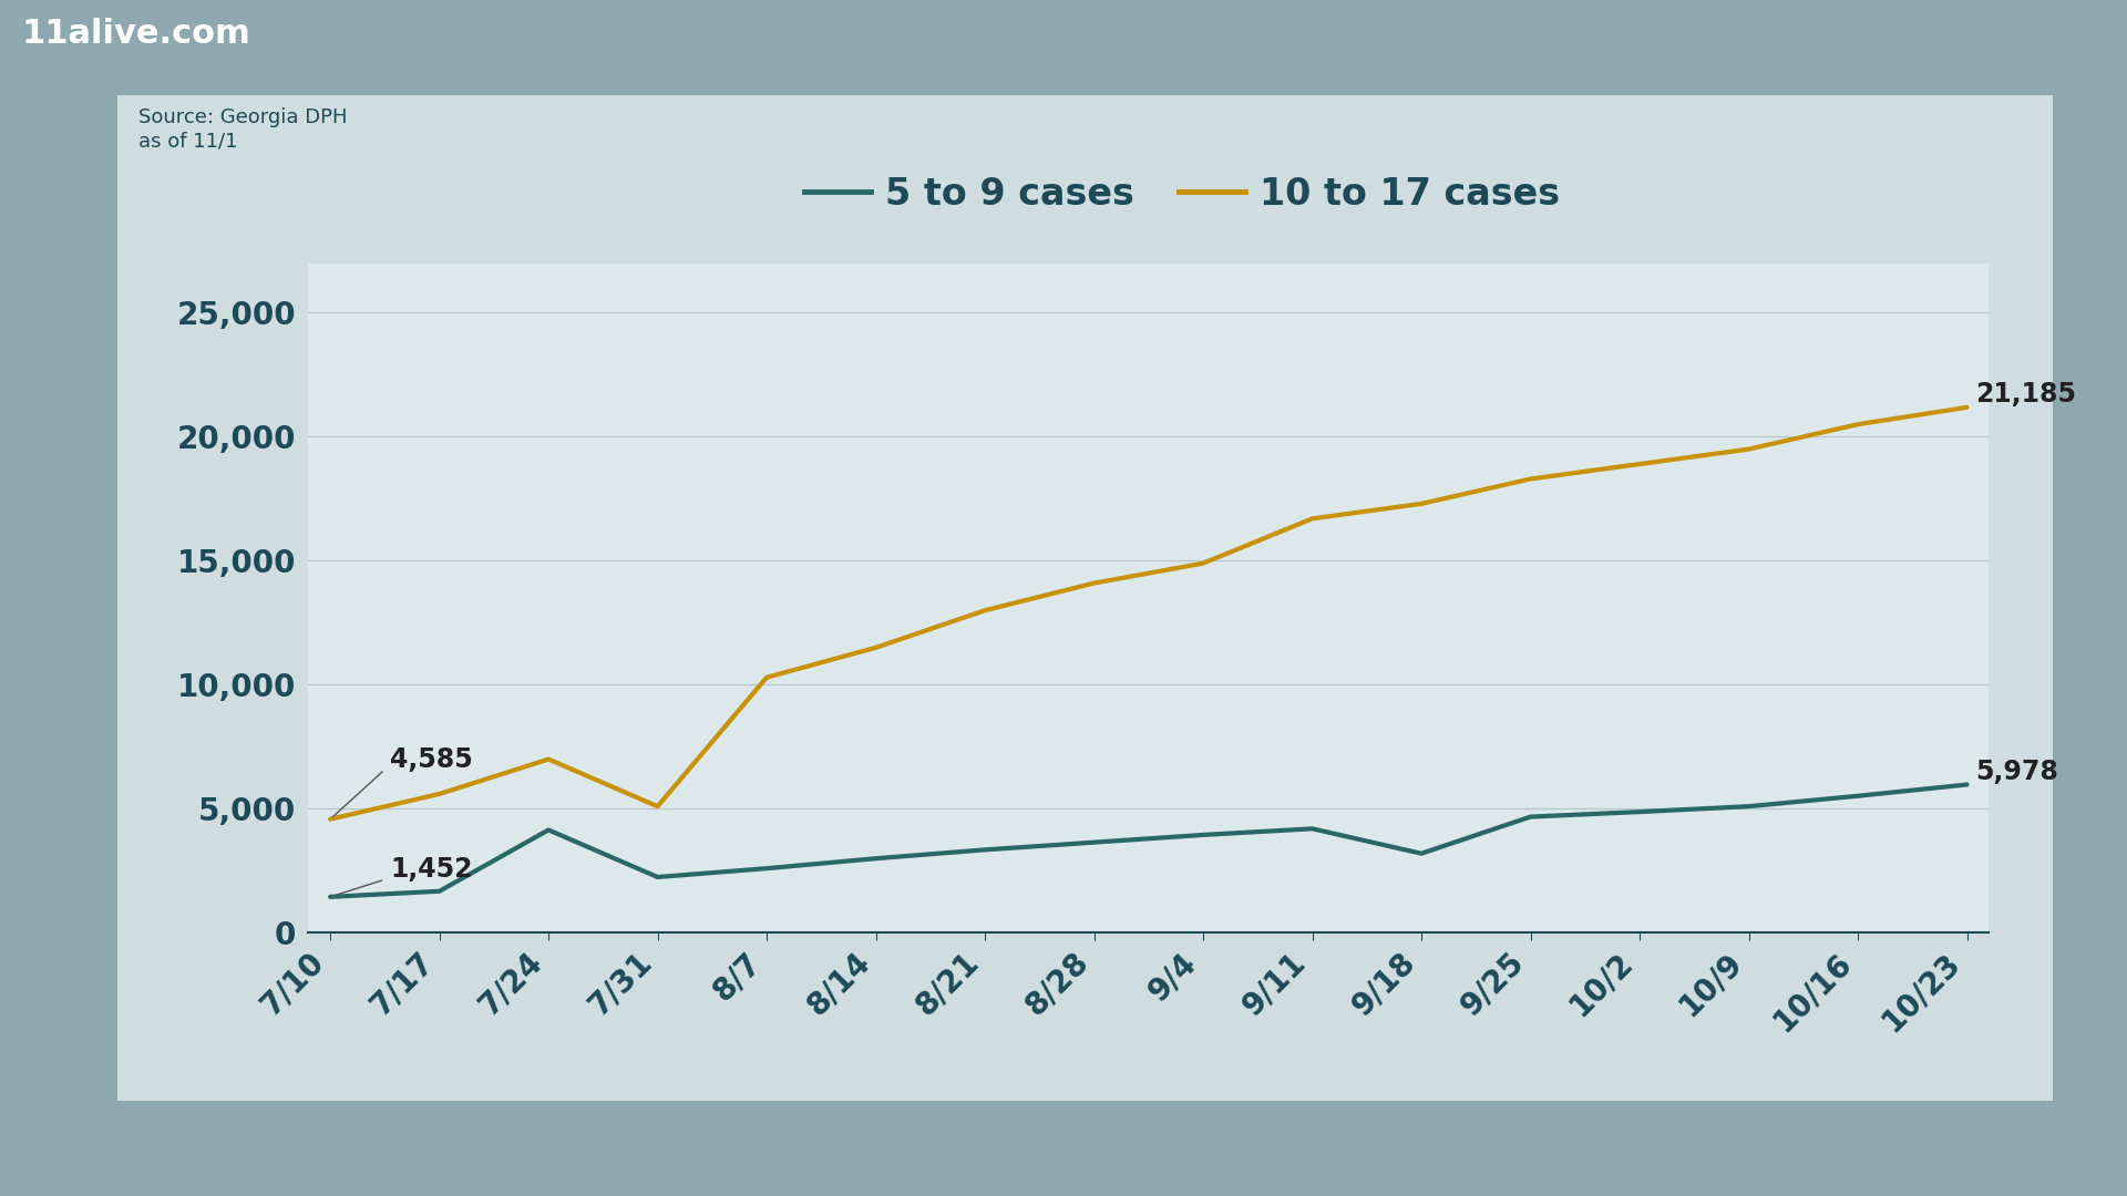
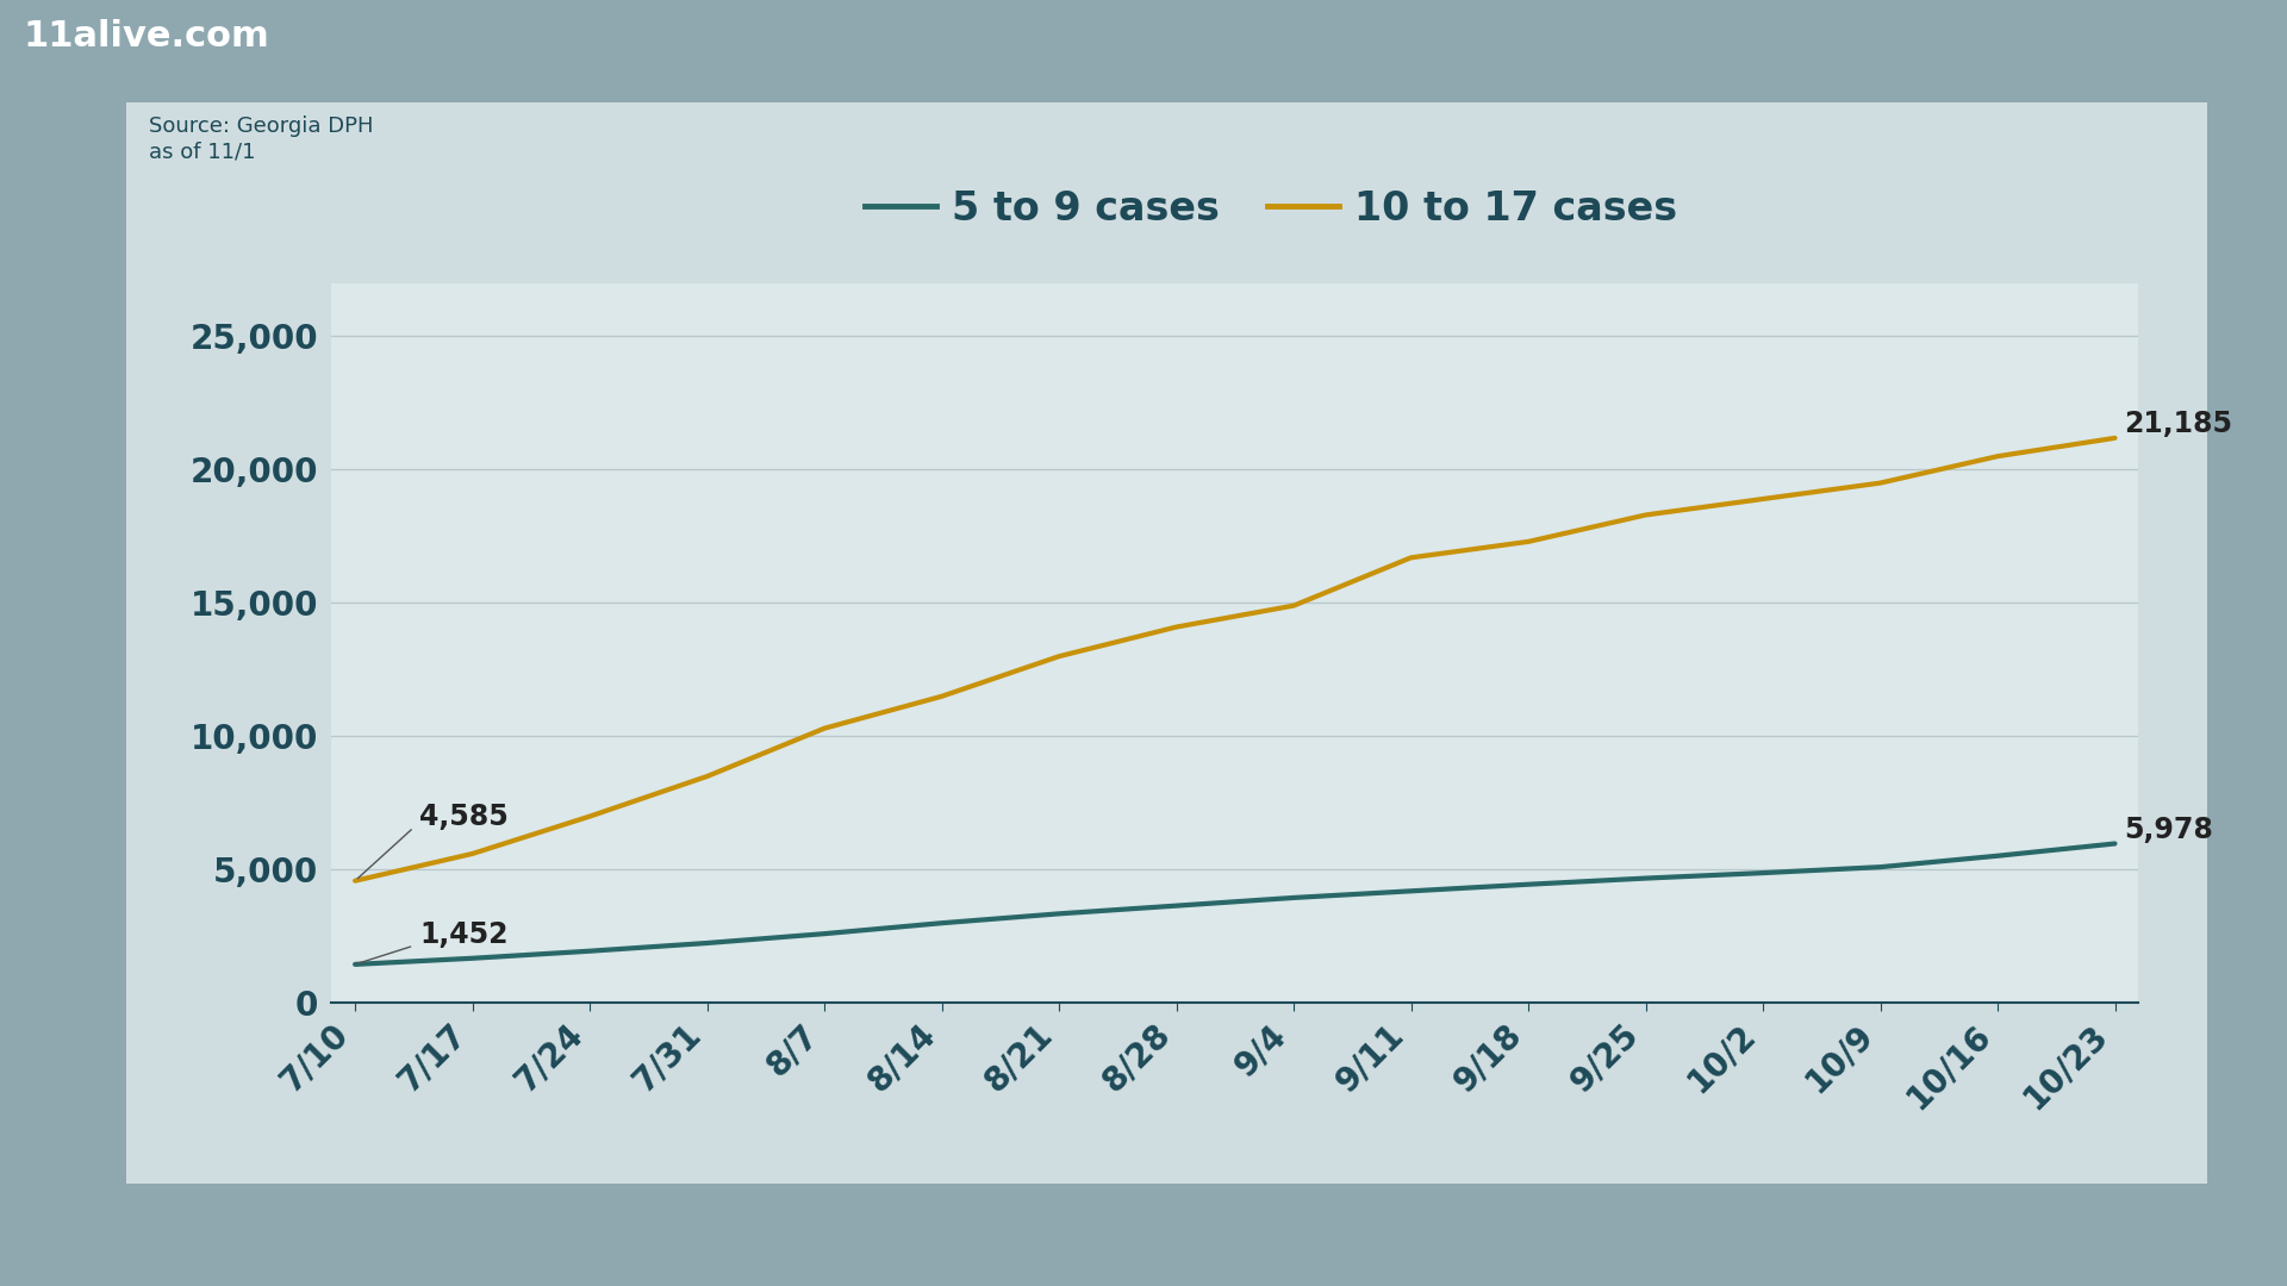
5 to 9 cases/7/24: 4,150 -> 1,950
10 to 17 cases/7/31: 5,100 -> 8,500
5 to 9 cases/9/18: 3,200 -> 4,450
